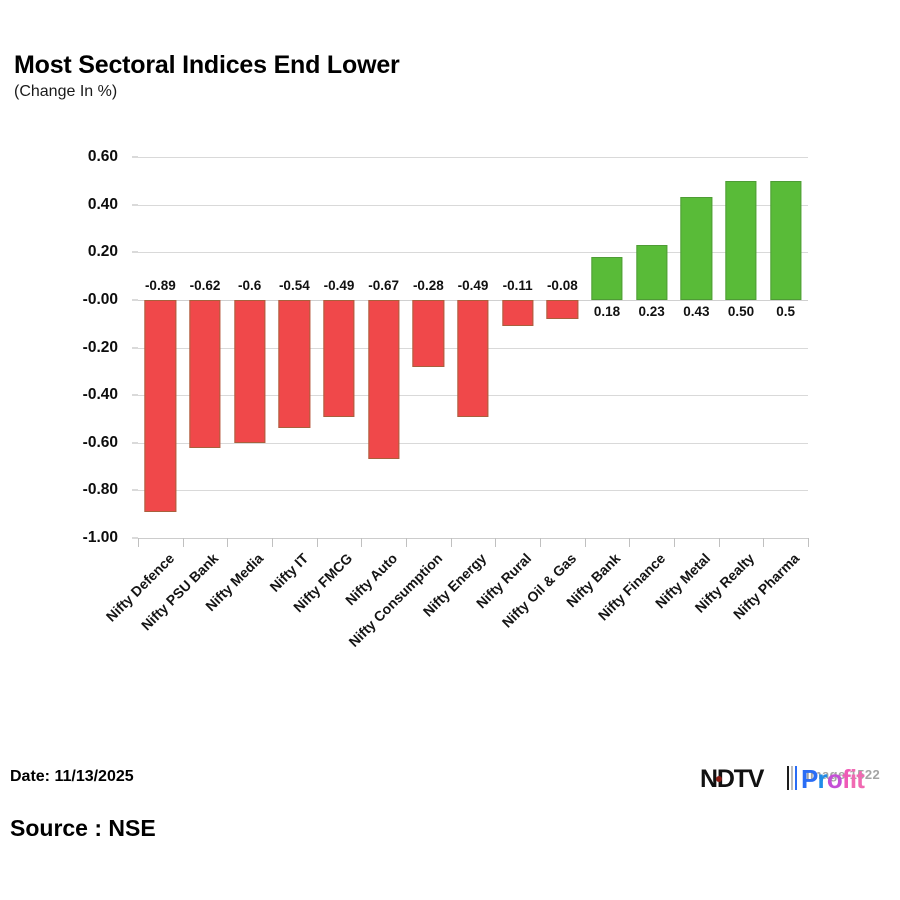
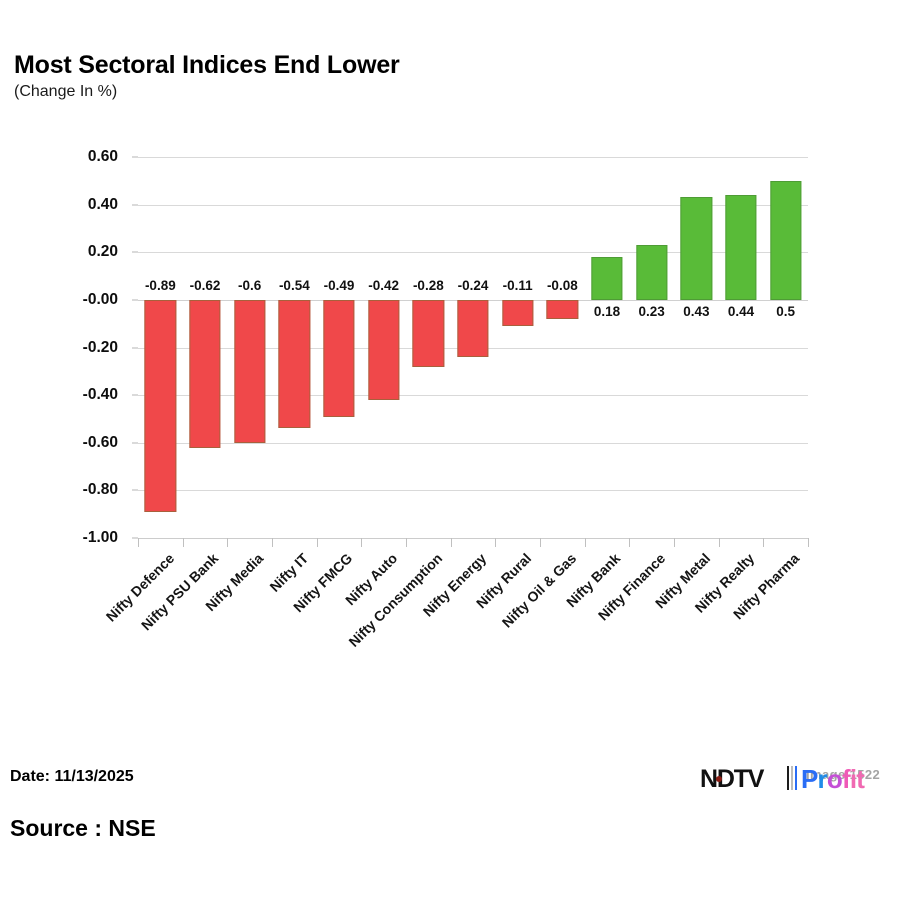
Nifty Auto: -0.67 -> -0.42
Nifty Energy: -0.49 -> -0.24
Nifty Realty: 0.50 -> 0.44
